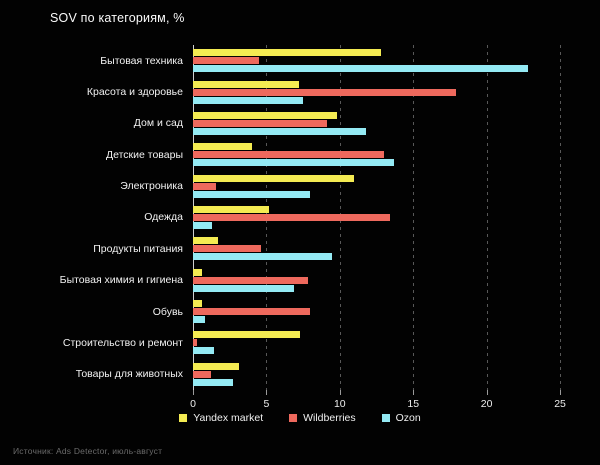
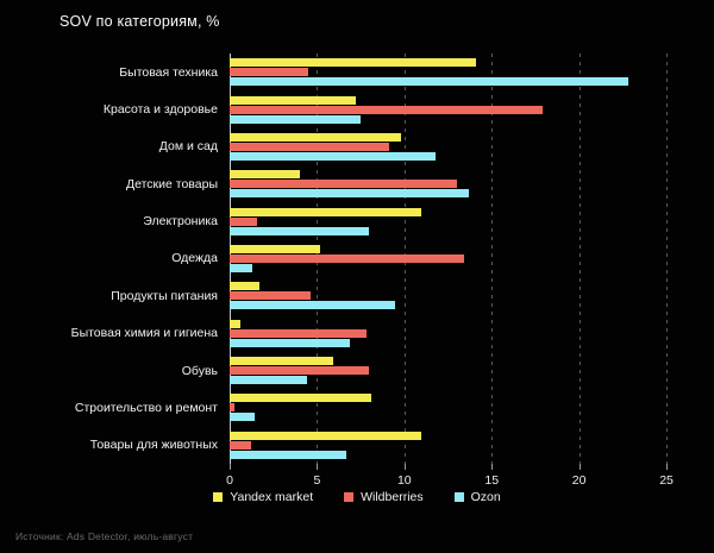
Yandex market/Бытовая техника: 12.8 -> 14.1
Yandex market/Обувь: 0.6 -> 5.9
Ozon/Обувь: 0.8 -> 4.4
Yandex market/Строительство и ремонт: 7.3 -> 8.1
Yandex market/Товары для животных: 3.1 -> 11.0
Ozon/Товары для животных: 2.7 -> 6.7
